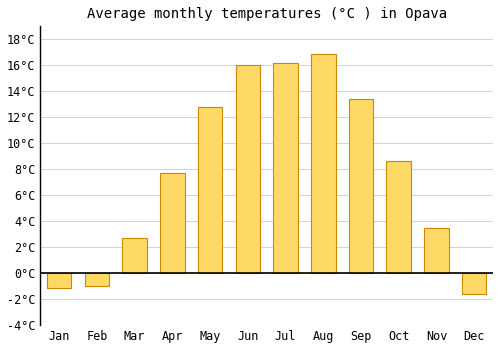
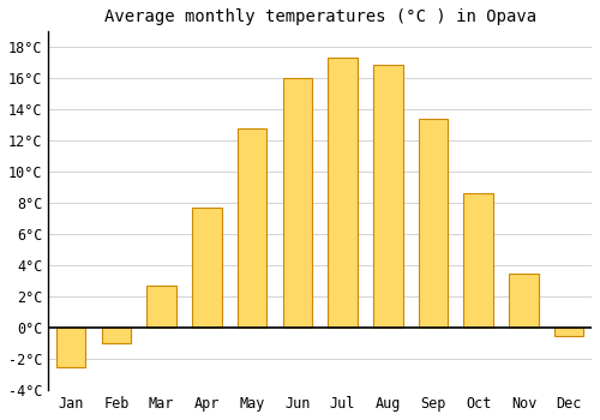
Jan: -1.1°C -> -2.5°C
Jul: 16.2°C -> 17.3°C
Dec: -1.6°C -> -0.5°C
